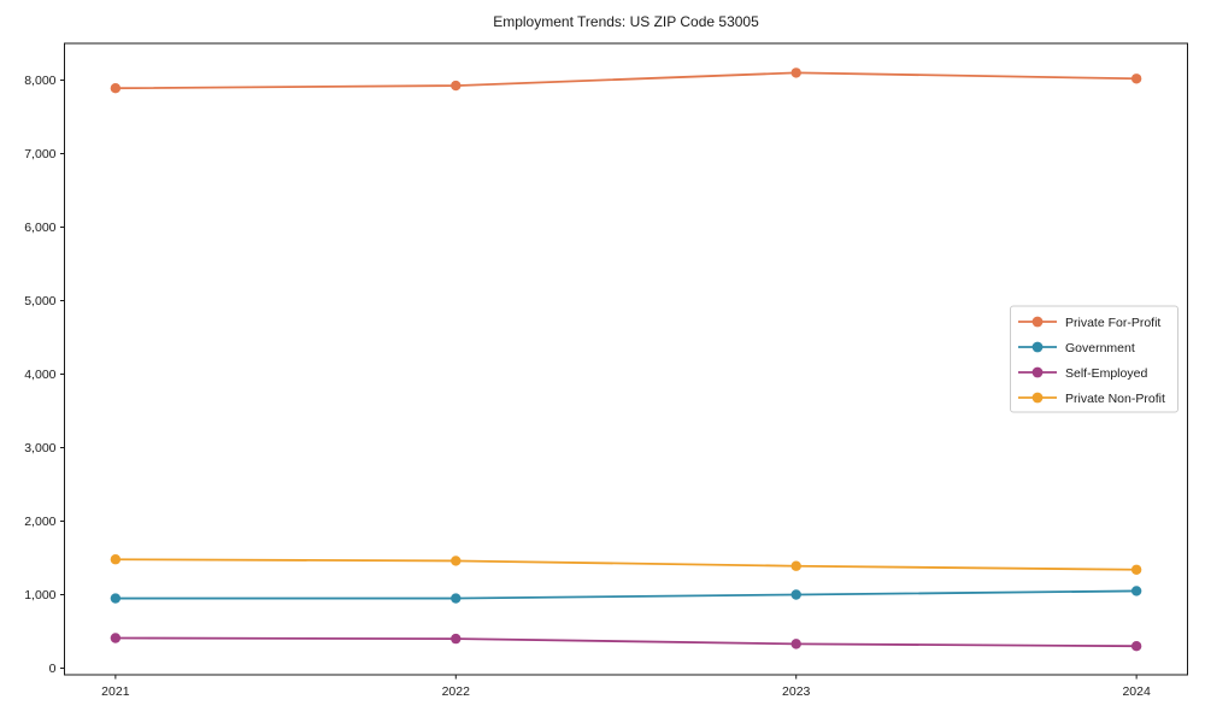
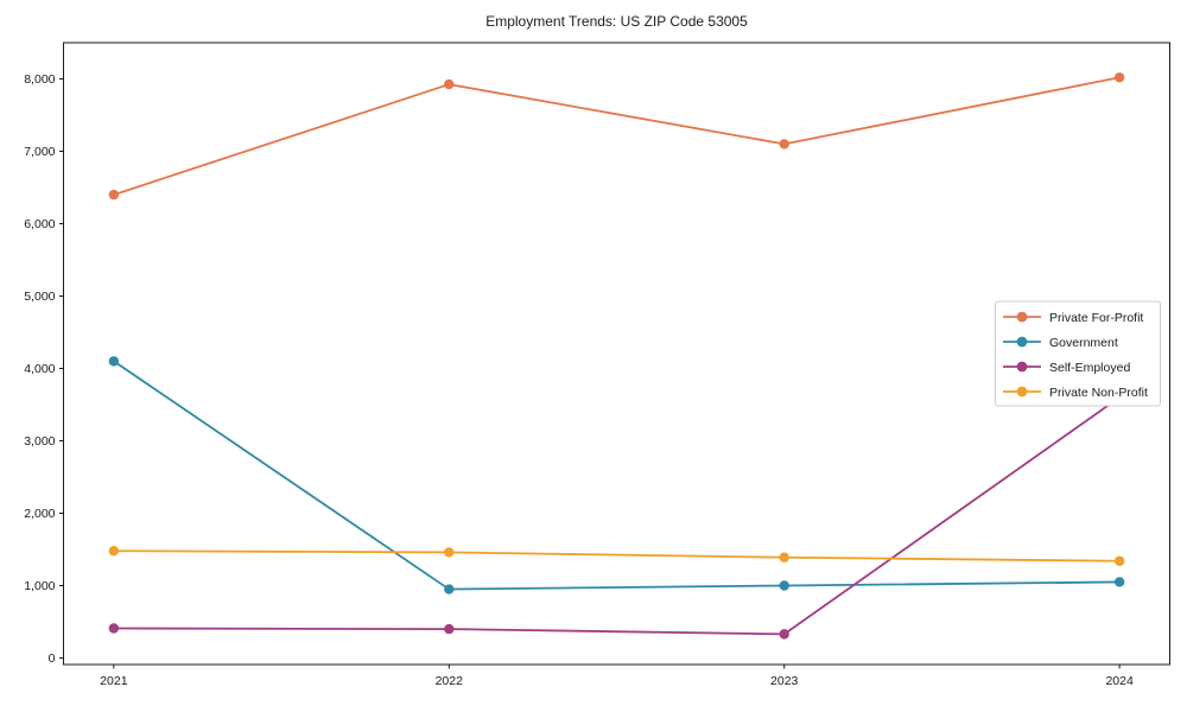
Private For-Profit/2021: 7900 -> 6400
Government/2021: 1000 -> 4100
Private For-Profit/2023: 8100 -> 7100
Self-Employed/2024: 300 -> 3600
